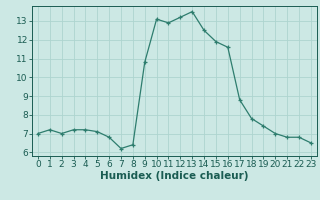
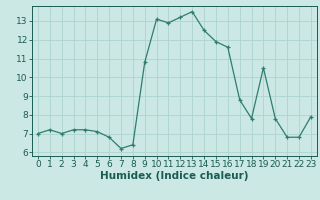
19: 7.4 -> 10.5
20: 7.0 -> 7.8
23: 6.5 -> 7.9
